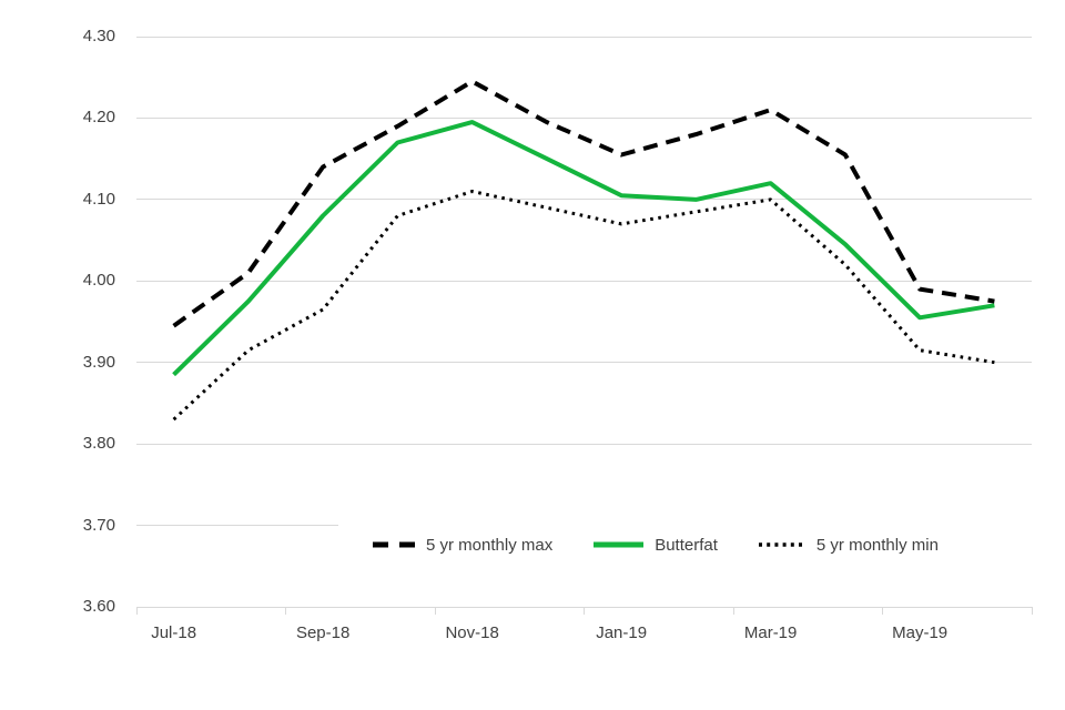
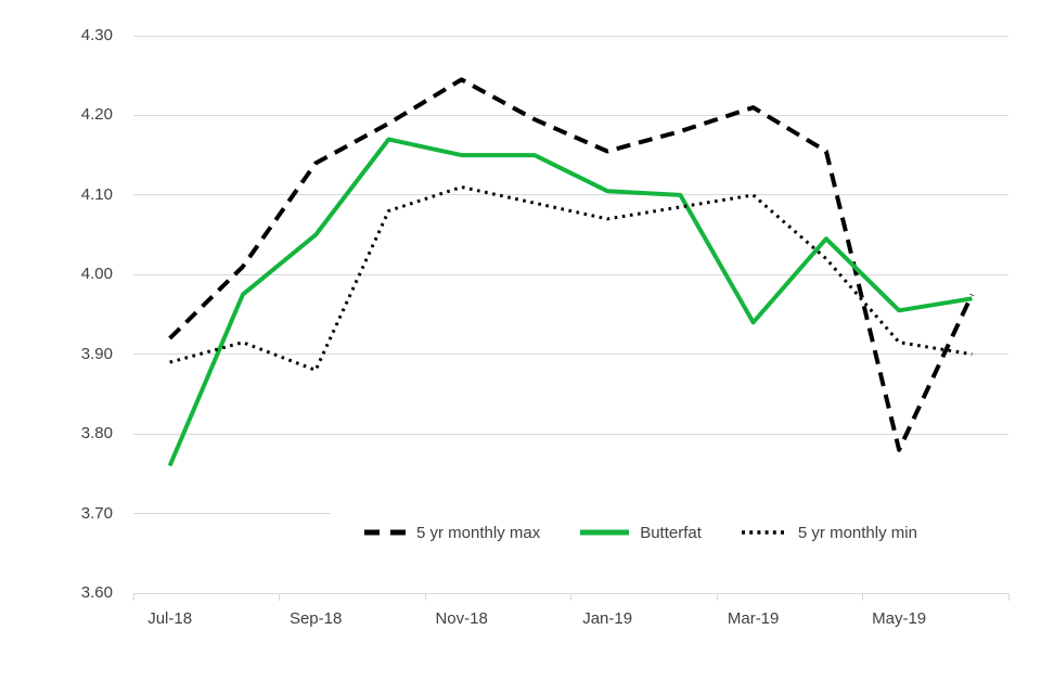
5 yr monthly max/Jul-18: 3.94 -> 3.92
Butterfat/Jul-18: 3.88 -> 3.76
5 yr monthly min/Jul-18: 3.83 -> 3.89
Butterfat/Sep-18: 4.08 -> 4.05
5 yr monthly min/Sep-18: 3.96 -> 3.88
Butterfat/Nov-18: 4.20 -> 4.15
Butterfat/Mar-19: 4.12 -> 3.94
5 yr monthly max/May-19: 3.99 -> 3.78
